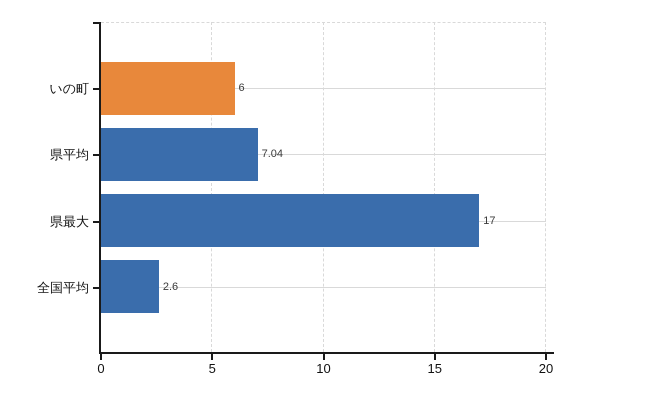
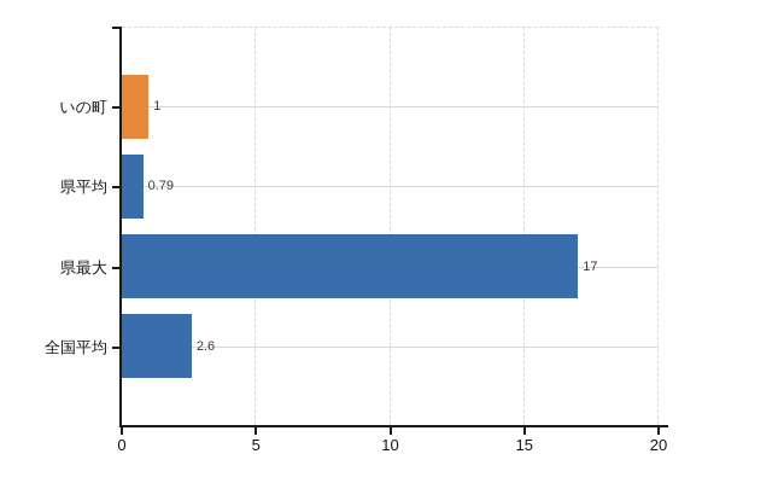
いの町: 6 -> 1
県平均: 7.04 -> 0.79
